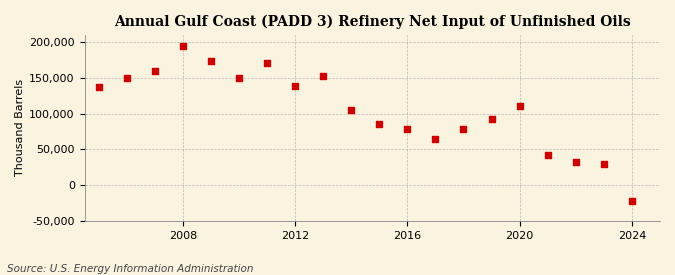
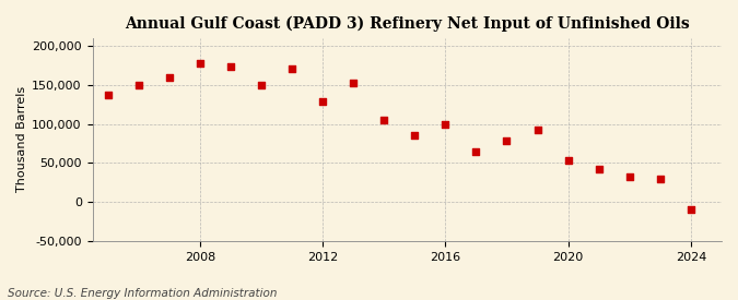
2008: 194,000 -> 177,000
2012: 138,000 -> 128,000
2016: 78,000 -> 99,000
2020: 110,000 -> 54,000
2024: -22,000 -> -10,000
